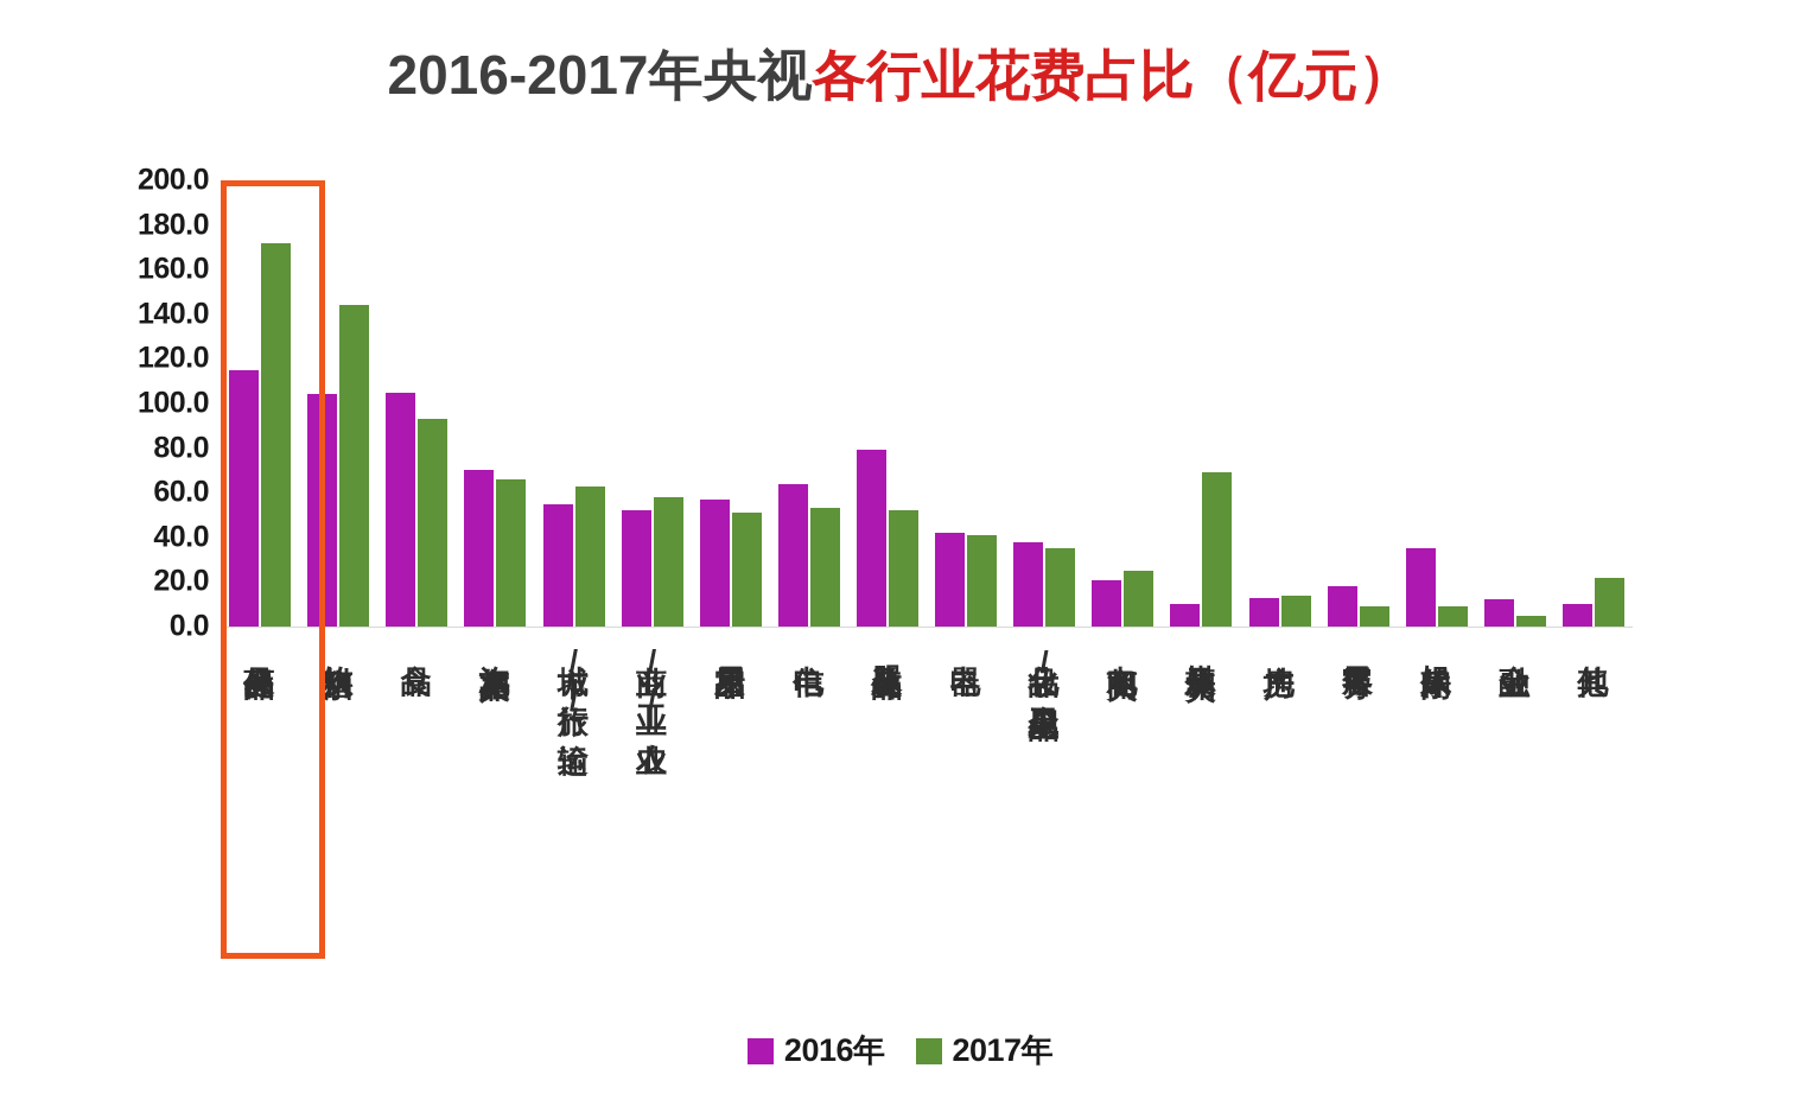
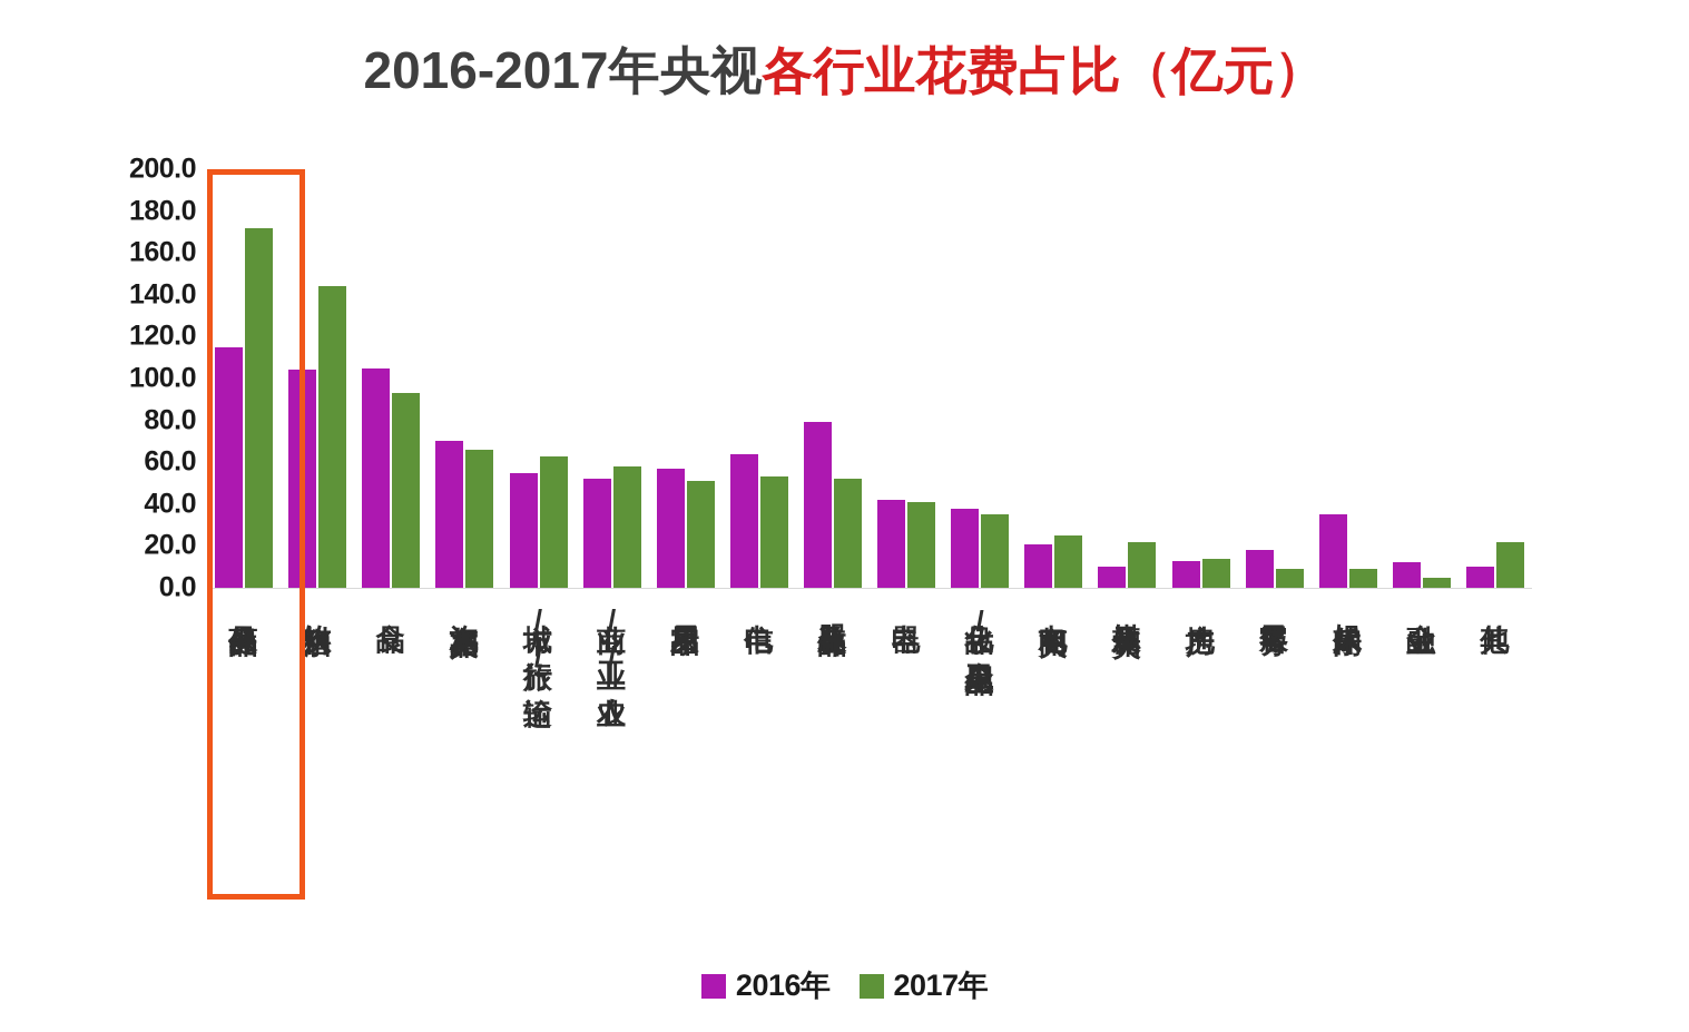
2017年/媒体及相关: 69 -> 22
